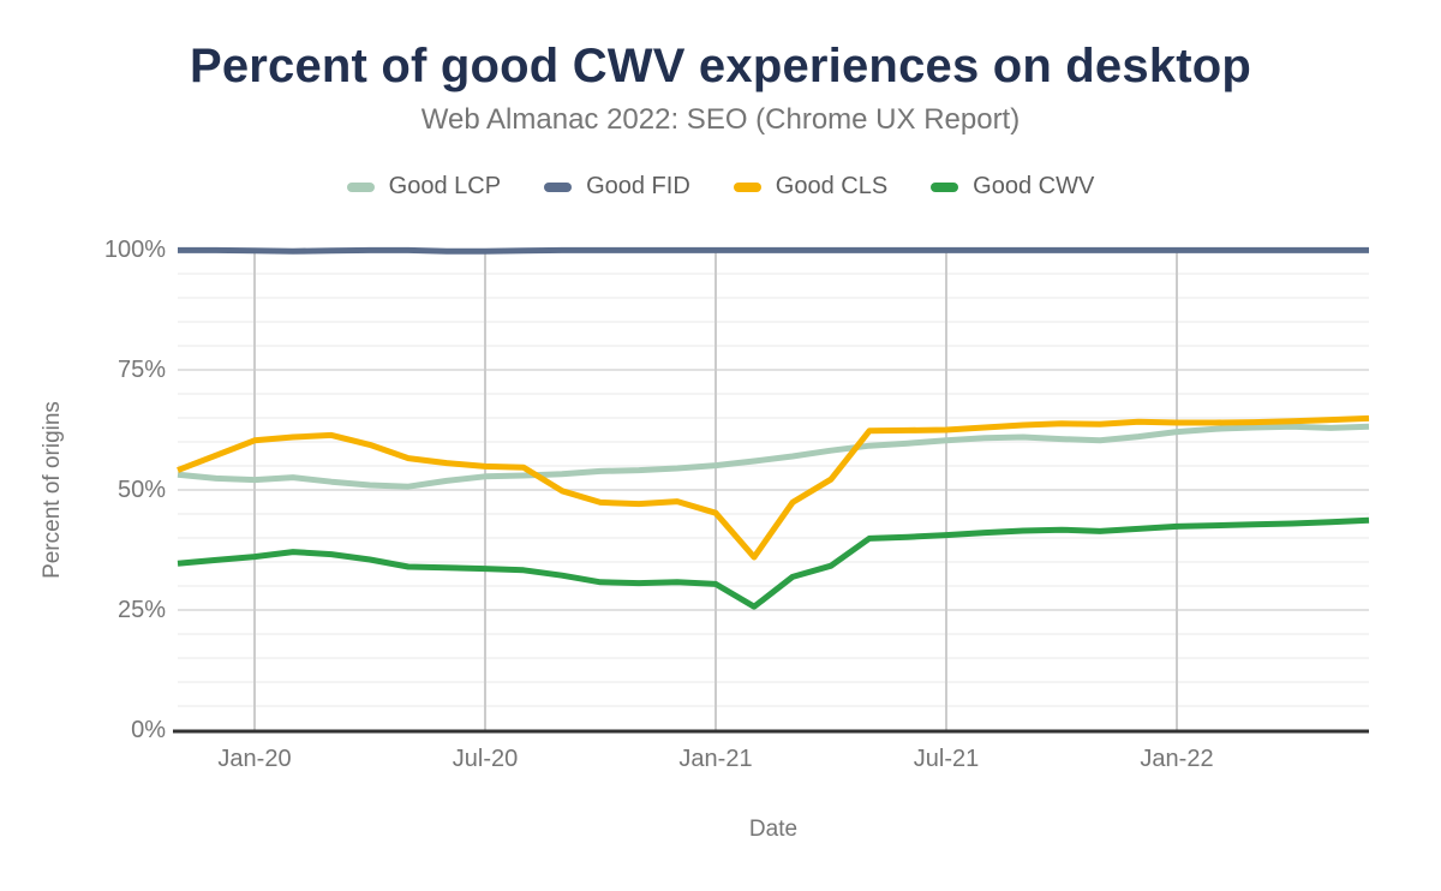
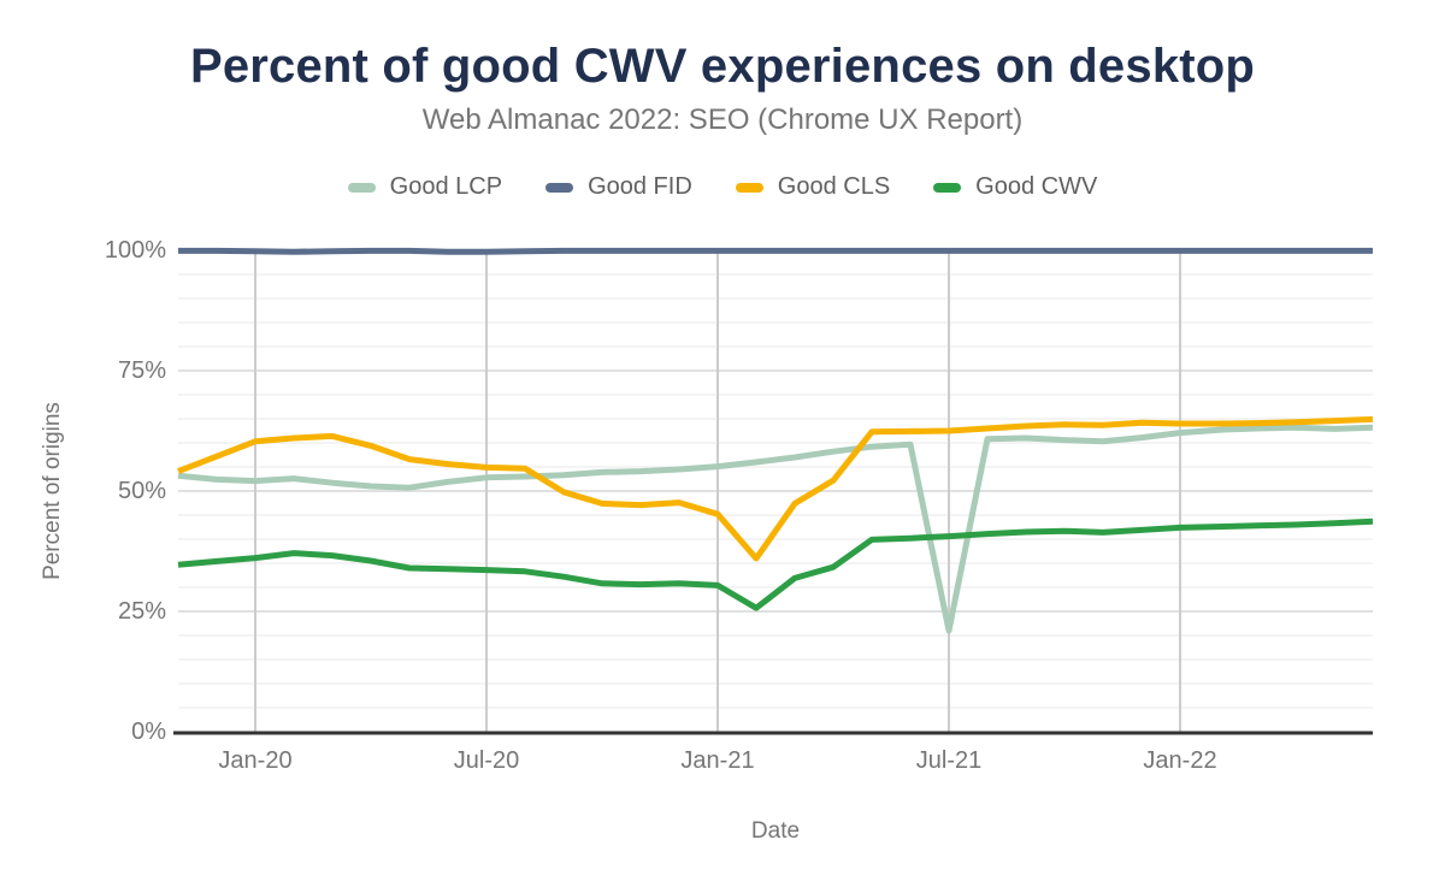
Good LCP/Jul-21: 60% -> 21%
